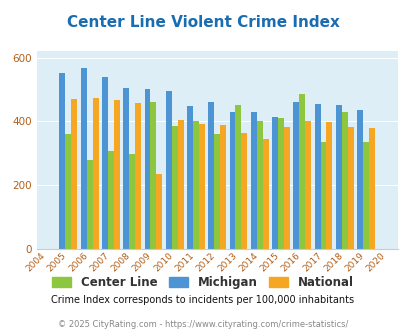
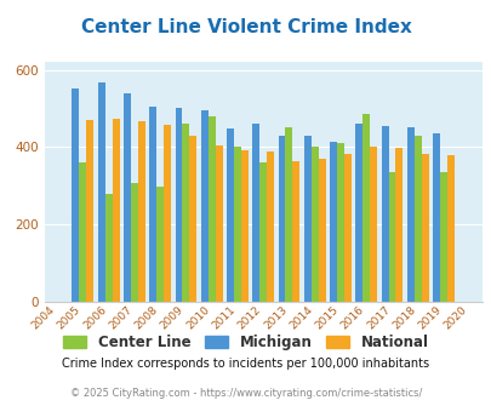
National/2009: 235 -> 430
Center Line/2010: 385 -> 480
National/2014: 345 -> 370
